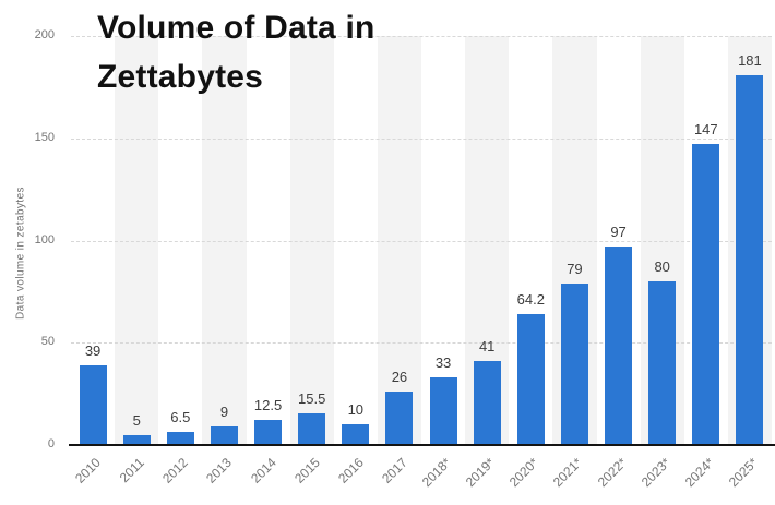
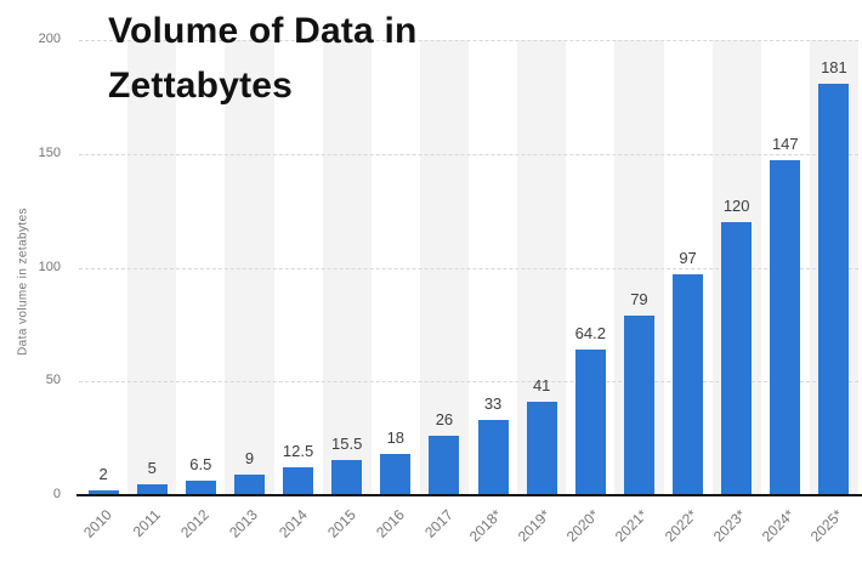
2010: 39 -> 2
2016: 10 -> 18
2023*: 80 -> 120
